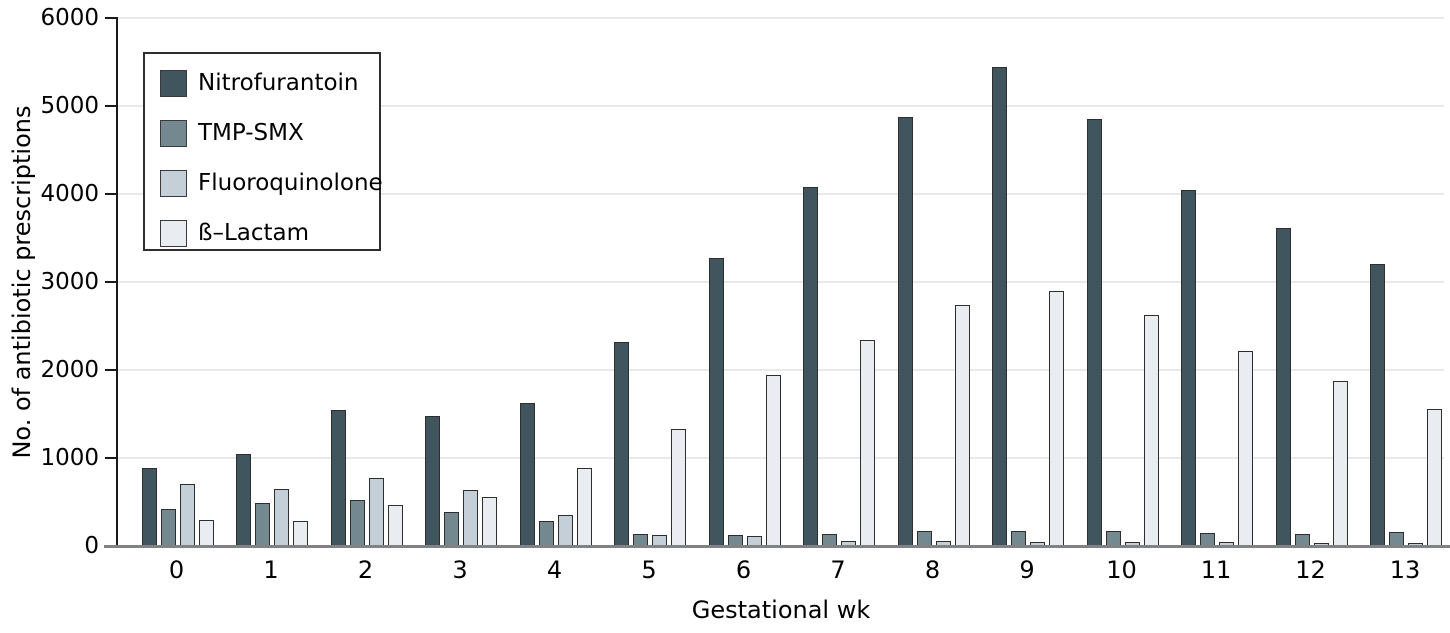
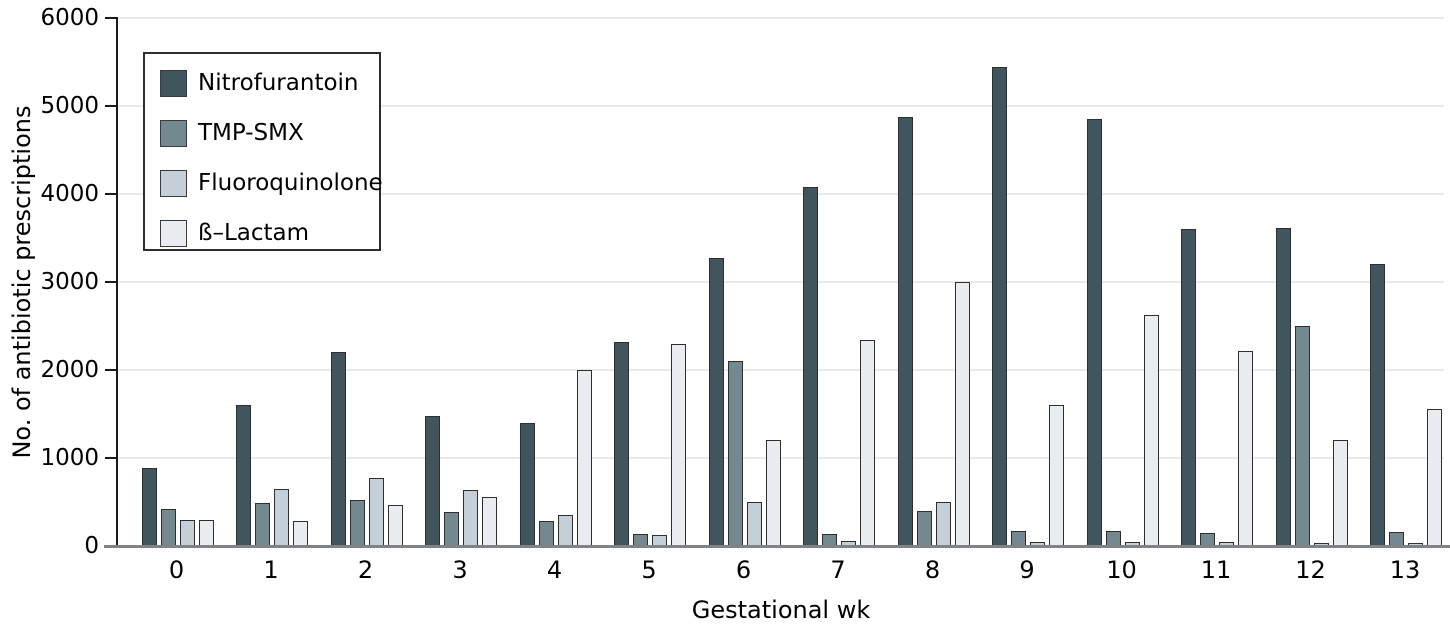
Fluoroquinolone/0: 700 -> 300
Nitrofurantoin/1: 1000 -> 1600
Nitrofurantoin/2: 1600 -> 2200
Nitrofurantoin/4: 1600 -> 1400
ß–Lactam/4: 900 -> 2000
ß–Lactam/5: 1300 -> 2300
TMP-SMX/6: 100 -> 2100
Fluoroquinolone/6: 100 -> 500
ß–Lactam/6: 1900 -> 1200
TMP-SMX/8: 200 -> 400
Fluoroquinolone/8: 100 -> 500
ß–Lactam/8: 2700 -> 3000
ß–Lactam/9: 2900 -> 1600
Nitrofurantoin/11: 4000 -> 3600
TMP-SMX/12: 100 -> 2500
ß–Lactam/12: 1900 -> 1200
